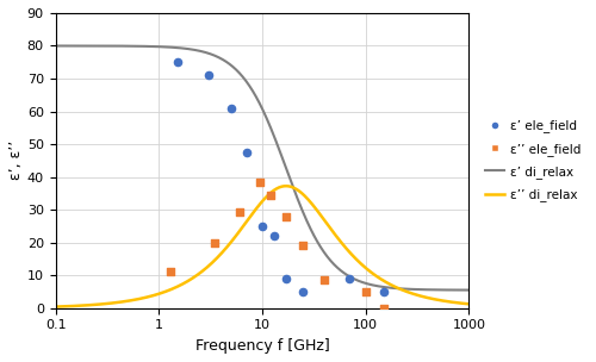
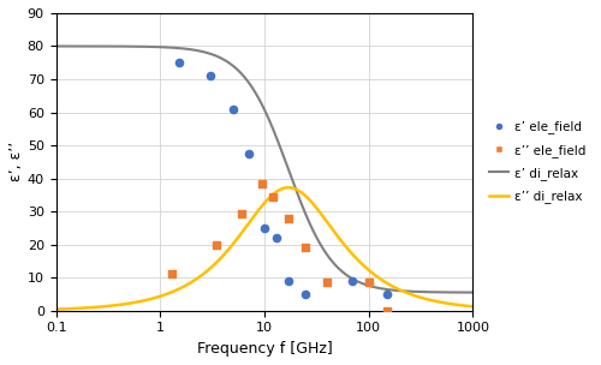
ε’’ ele_field/100: 5.0 -> 8.5
